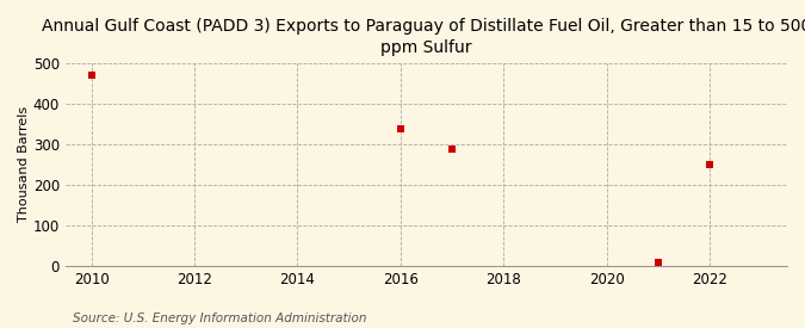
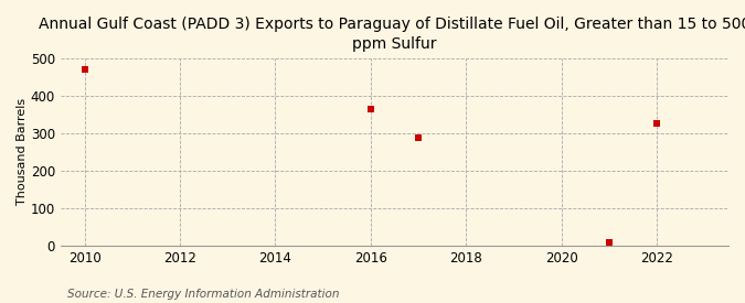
2016: 338 -> 365
2022: 248 -> 325
